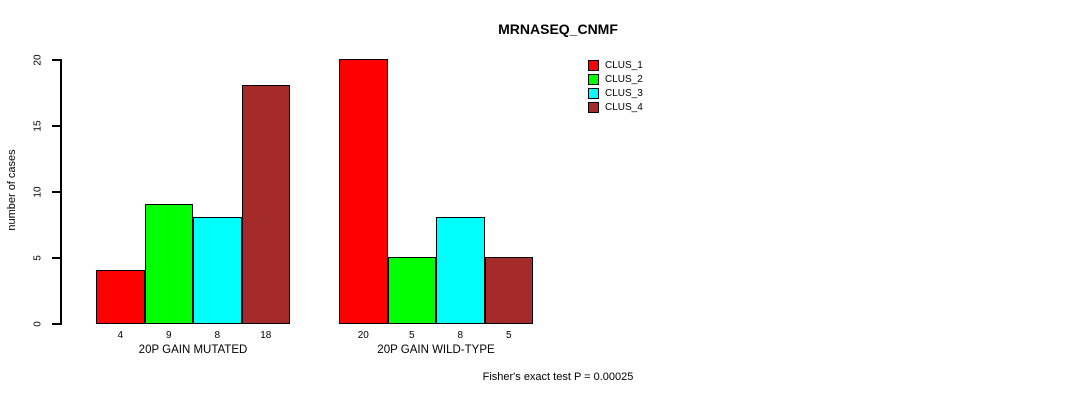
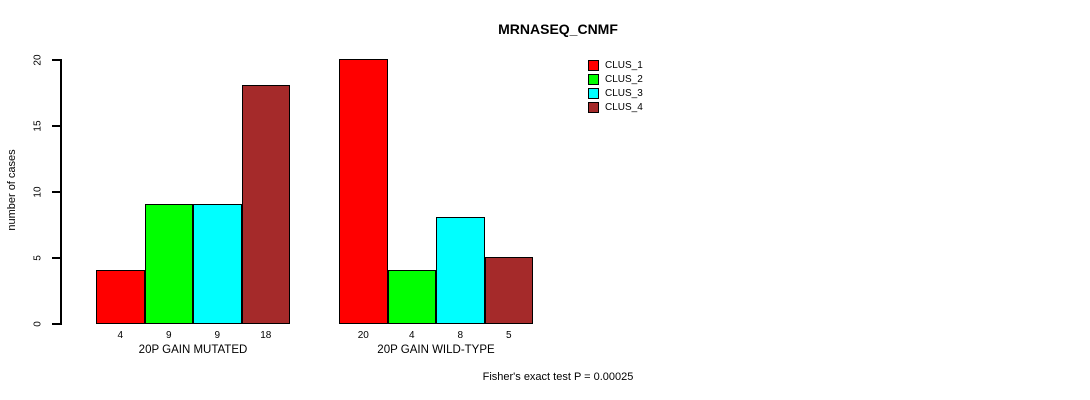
CLUS_3/20P GAIN MUTATED: 8 -> 9
CLUS_2/20P GAIN WILD-TYPE: 5 -> 4
